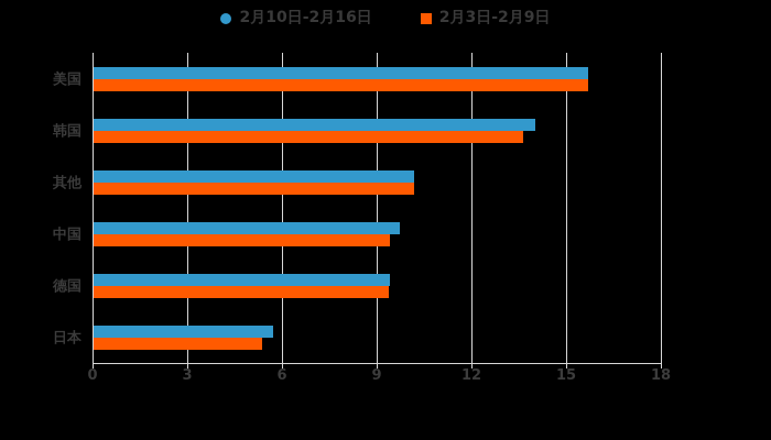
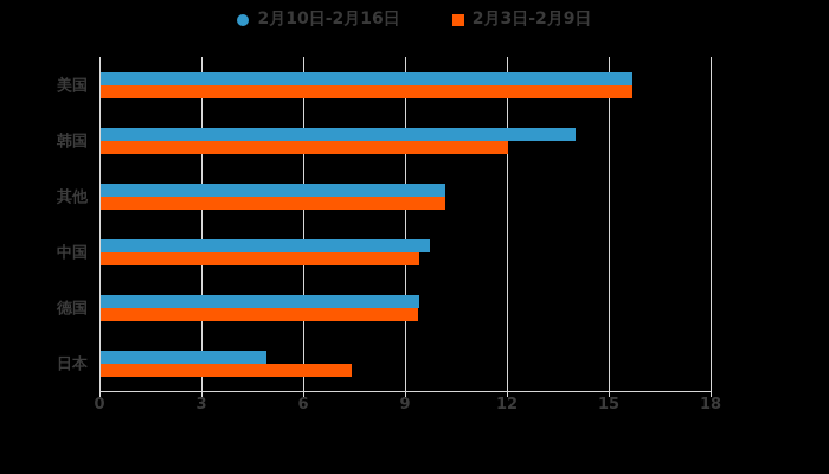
2月3日-2月9日/韩国: 13.6 -> 12.0
2月10日-2月16日/日本: 5.7 -> 4.9
2月3日-2月9日/日本: 5.3 -> 7.4
